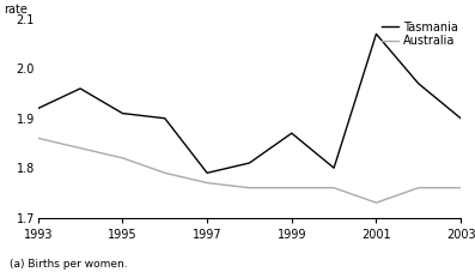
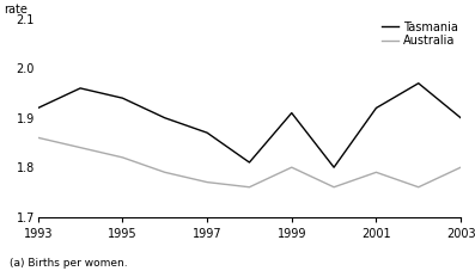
Tasmania/1995: 1.91 -> 1.94
Tasmania/1997: 1.79 -> 1.87
Tasmania/1999: 1.87 -> 1.91
Australia/1999: 1.76 -> 1.80
Tasmania/2001: 2.07 -> 1.92
Australia/2001: 1.73 -> 1.79
Australia/2003: 1.76 -> 1.80
